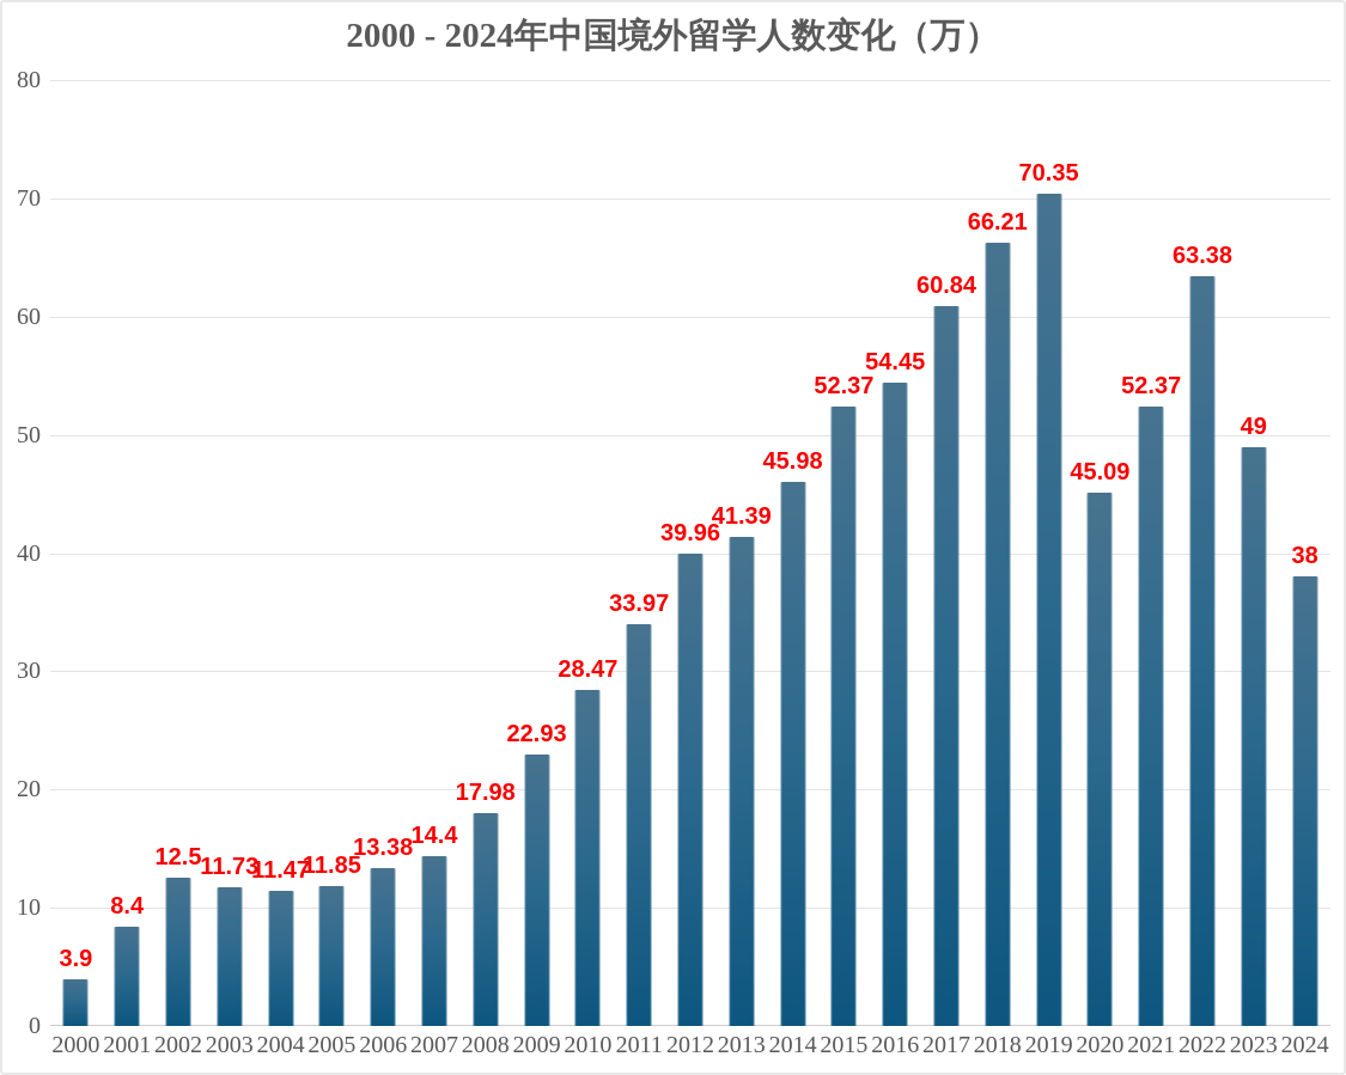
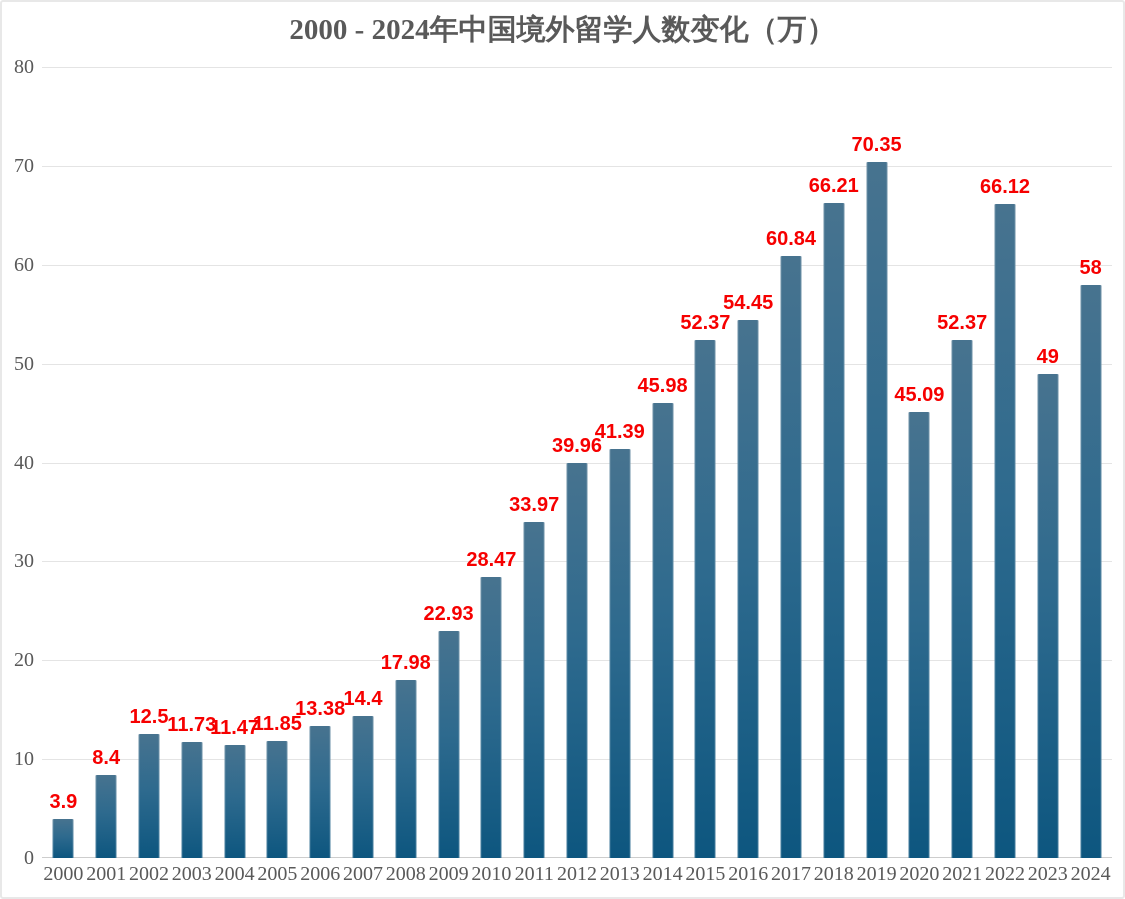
2022: 63.38 -> 66.12
2024: 38 -> 58
